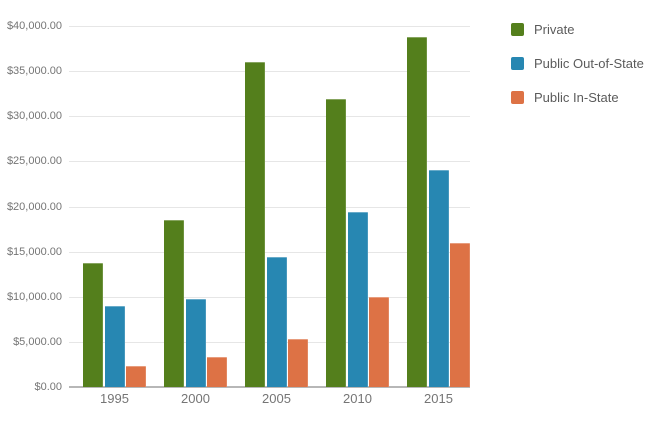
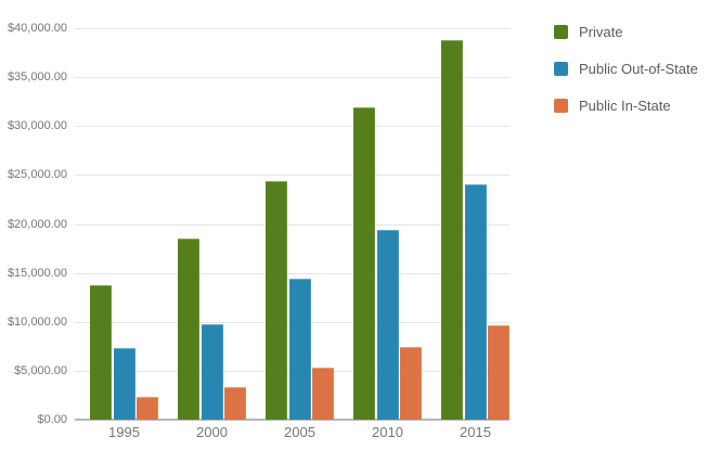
Public Out-of-State/1995: $9000 -> $7000
Private/2005: $36000 -> $24000
Public In-State/2010: $10000 -> $7000
Public In-State/2015: $16000 -> $10000
